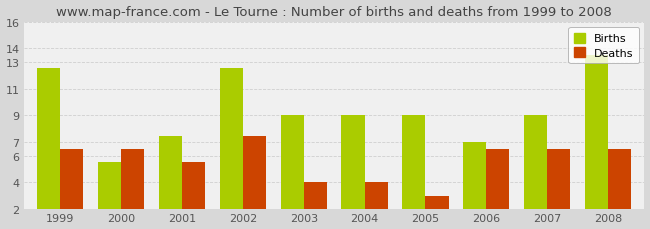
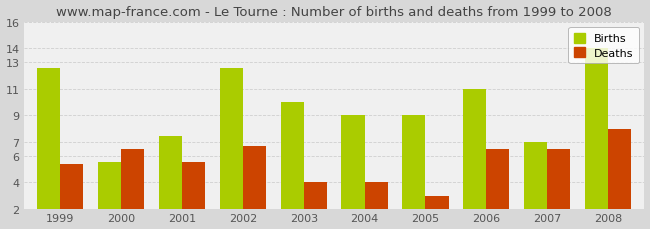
Deaths/1999: 6.5 -> 5.4
Deaths/2002: 7.5 -> 6.7
Births/2003: 9.0 -> 10.0
Births/2006: 7.0 -> 11.0
Births/2007: 9.0 -> 7.0
Births/2008: 13.5 -> 14.0
Deaths/2008: 6.5 -> 8.0
